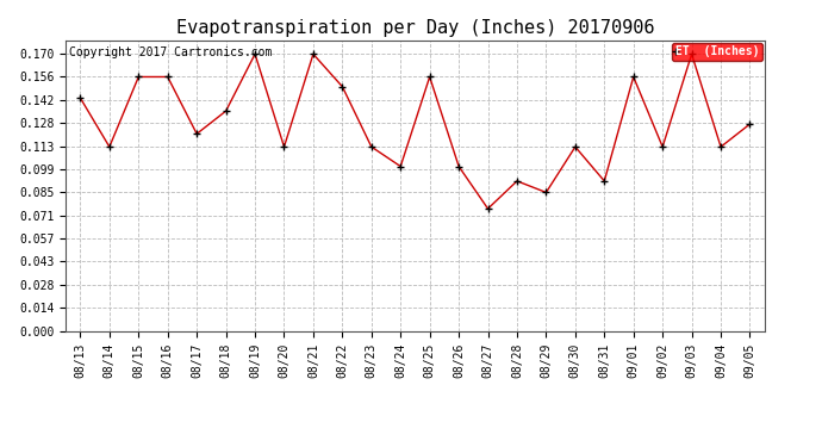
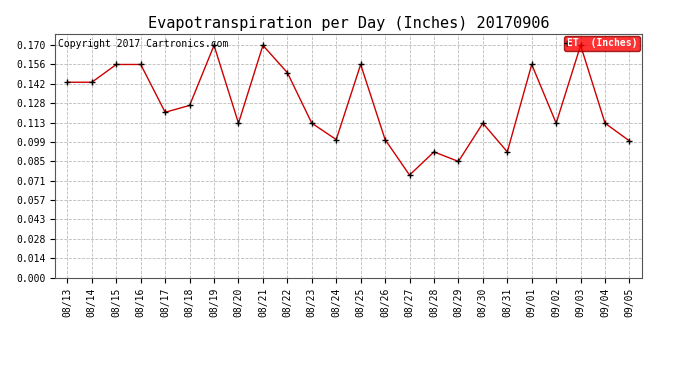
08/14: 0.113 -> 0.143
08/18: 0.135 -> 0.126
09/05: 0.127 -> 0.100
